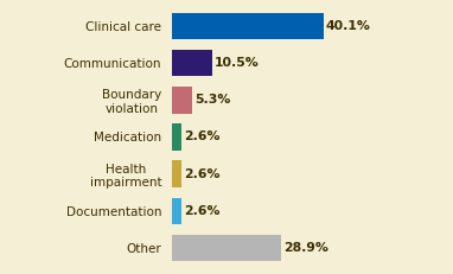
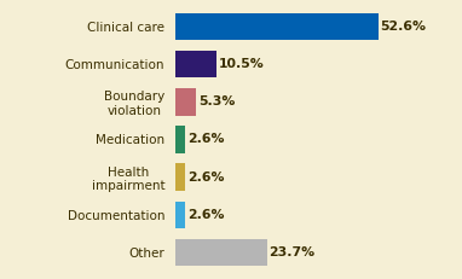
Clinical care: 40.1% -> 52.6%
Other: 28.9% -> 23.7%
